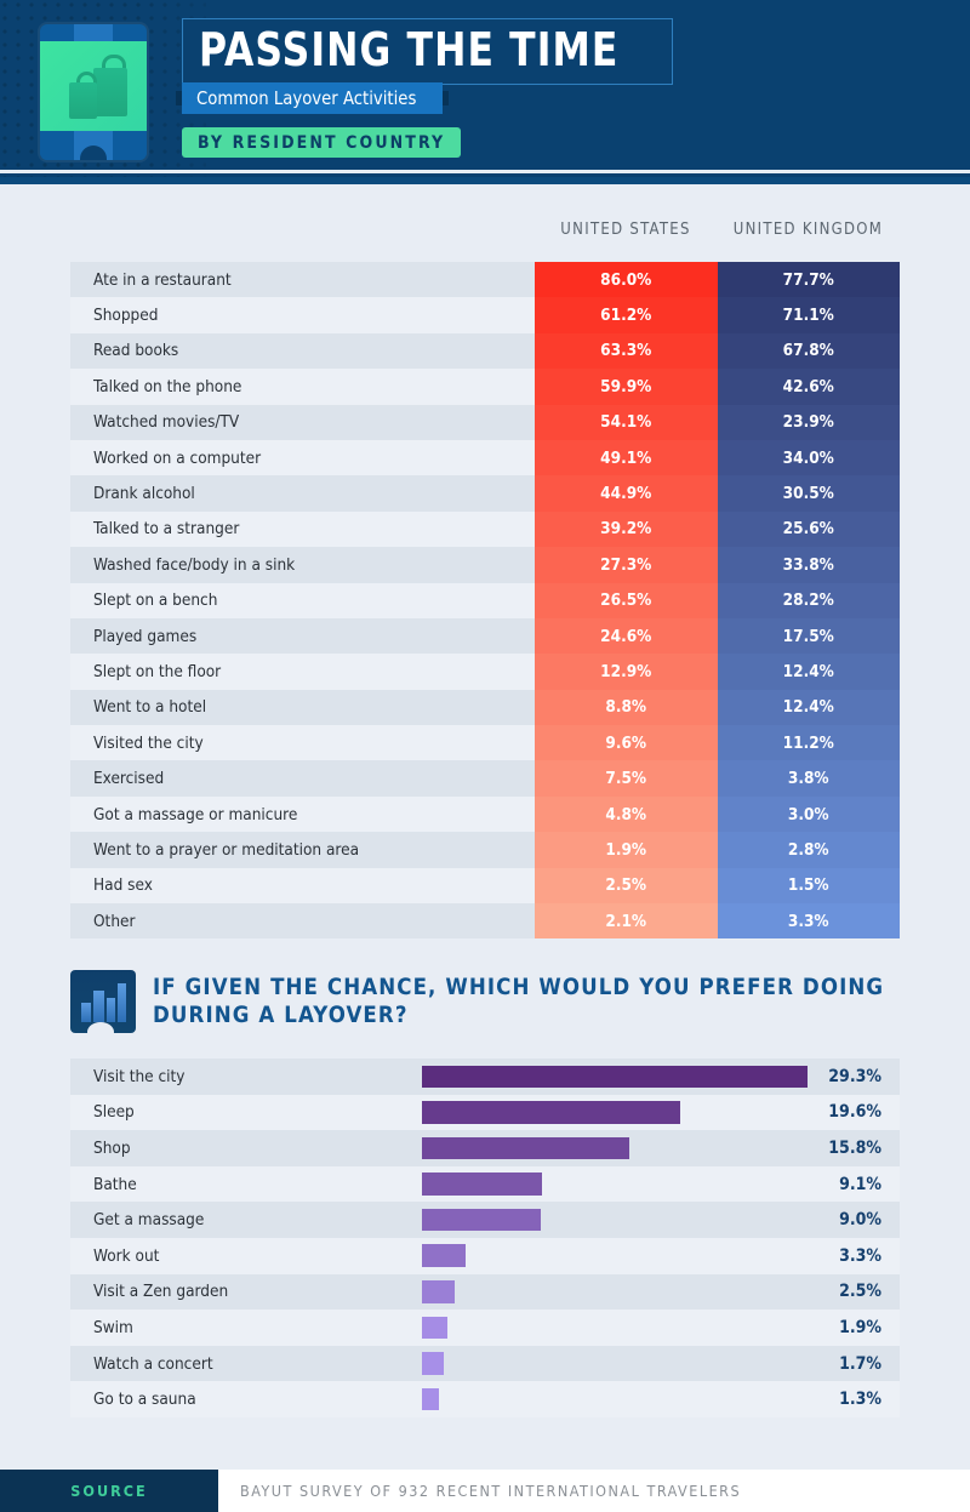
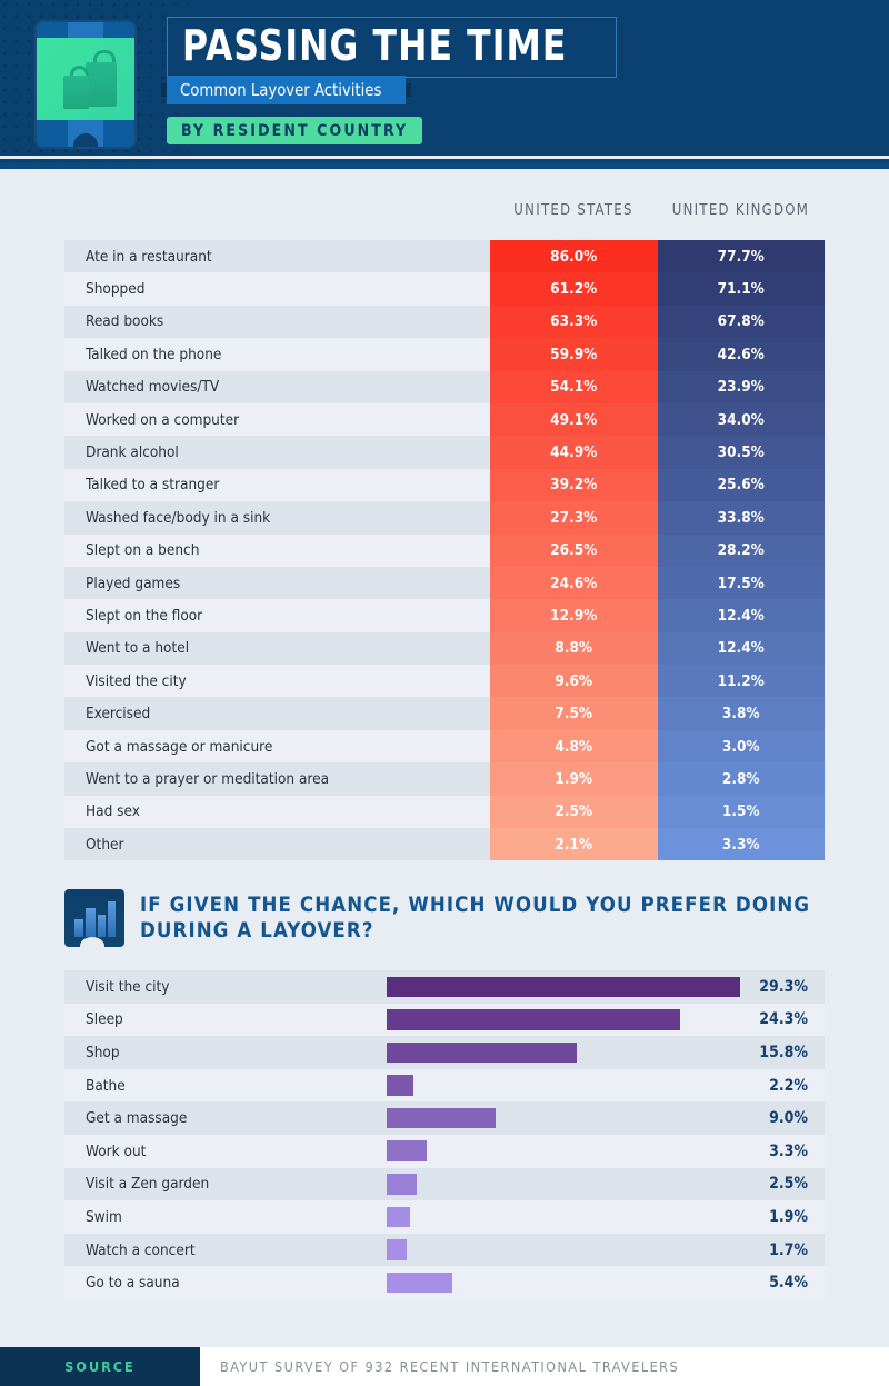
Sleep: 19.6% -> 24.3%
Bathe: 9.1% -> 2.2%
Go to a sauna: 1.3% -> 5.4%
